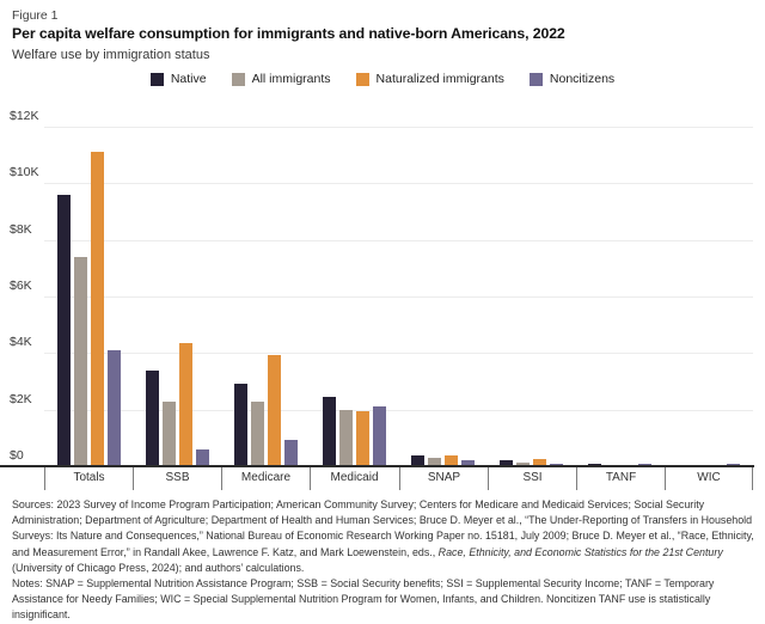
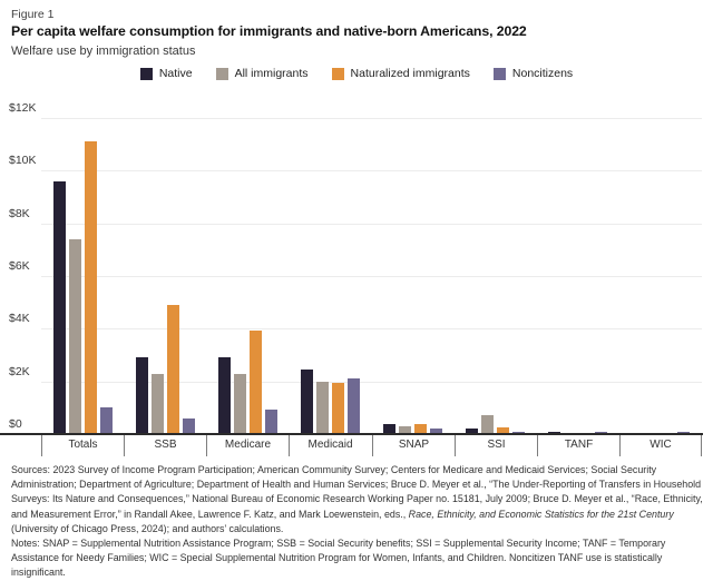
Noncitizens/Totals: $4.1K -> $1.0K
Native/SSB: $3.4K -> $2.9K
Naturalized immigrants/SSB: $4.4K -> $4.9K
All immigrants/SSI: $0.1K -> $0.7K
